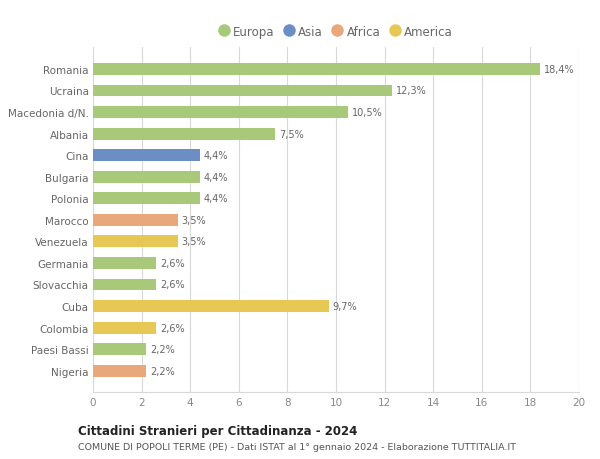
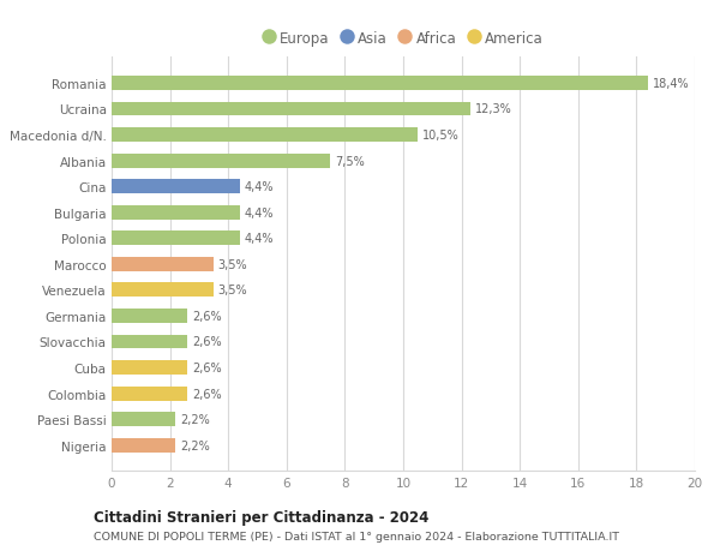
Cuba: 9,7% -> 2,6%
